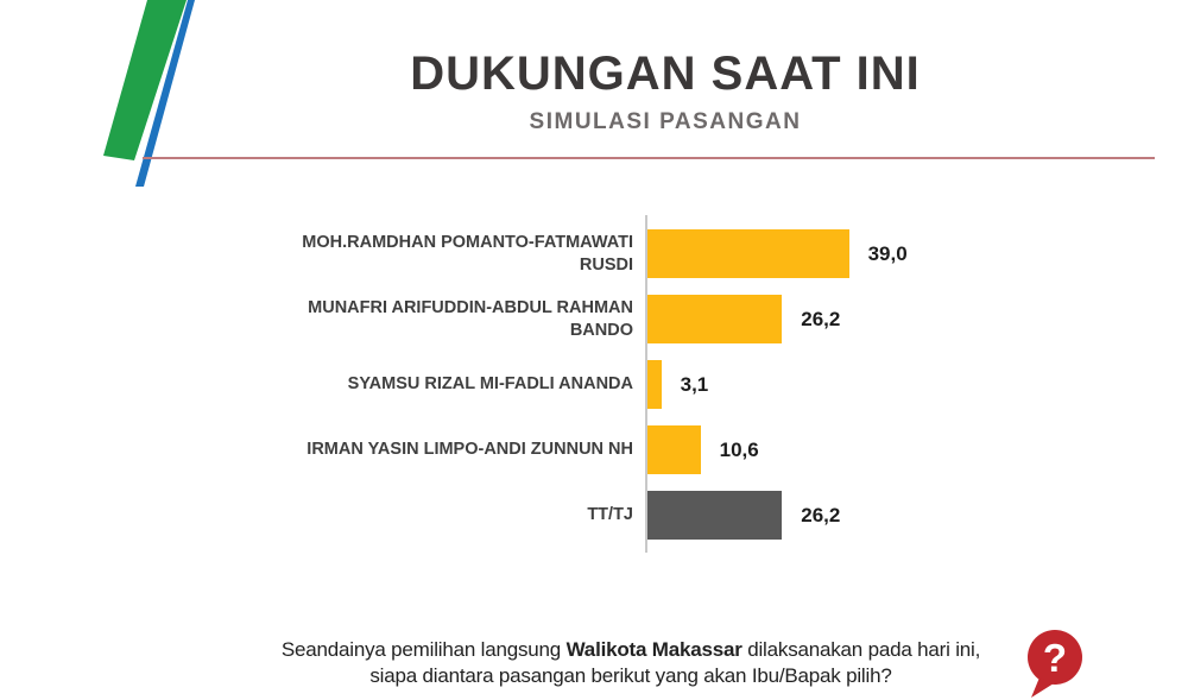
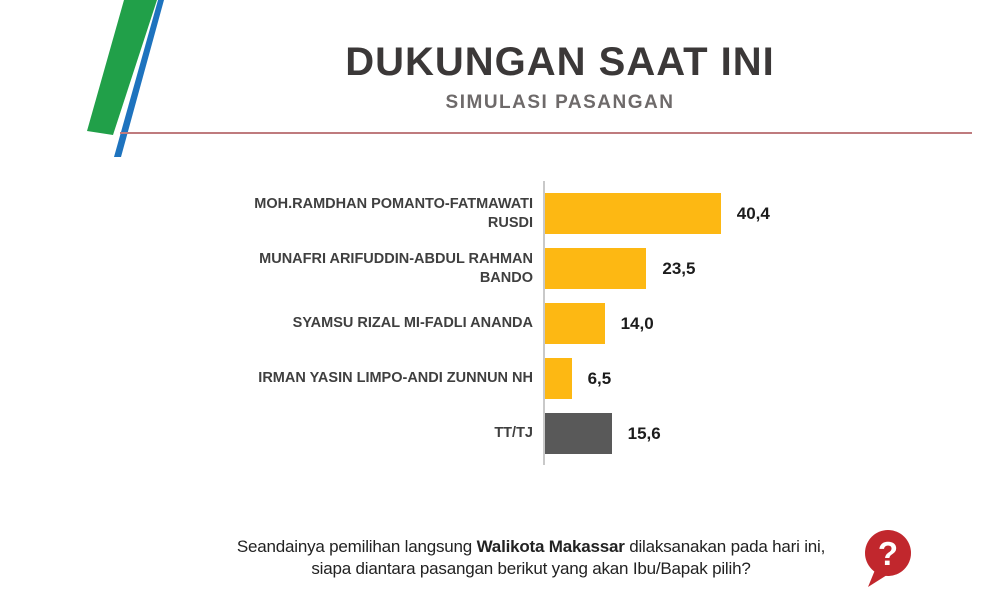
MOH.RAMDHAN POMANTO-FATMAWATI RUSDI: 39,0 -> 40,4
MUNAFRI ARIFUDDIN-ABDUL RAHMAN BANDO: 26,2 -> 23,5
SYAMSU RIZAL MI-FADLI ANANDA: 3,1 -> 14,0
IRMAN YASIN LIMPO-ANDI ZUNNUN NH: 10,6 -> 6,5
TT/TJ: 26,2 -> 15,6
